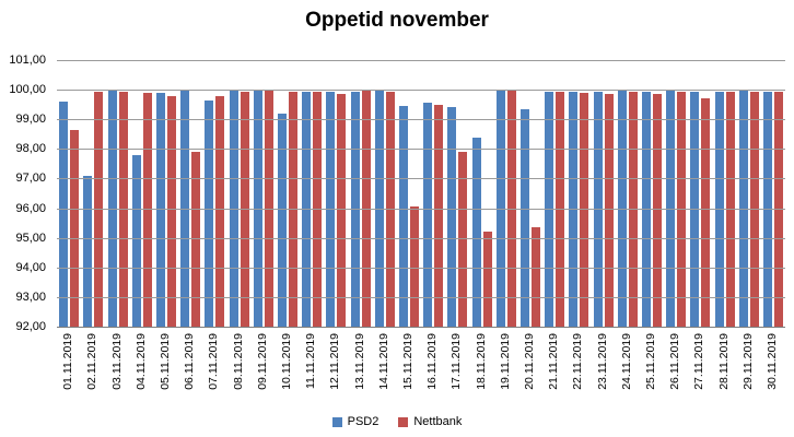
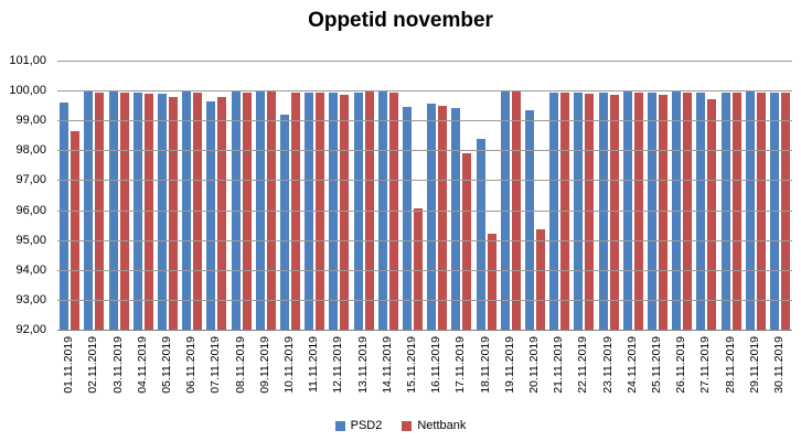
PSD2/02.11.2019: 97,1 -> 100,0
PSD2/04.11.2019: 97,8 -> 100,0
Nettbank/06.11.2019: 97,9 -> 100,0
